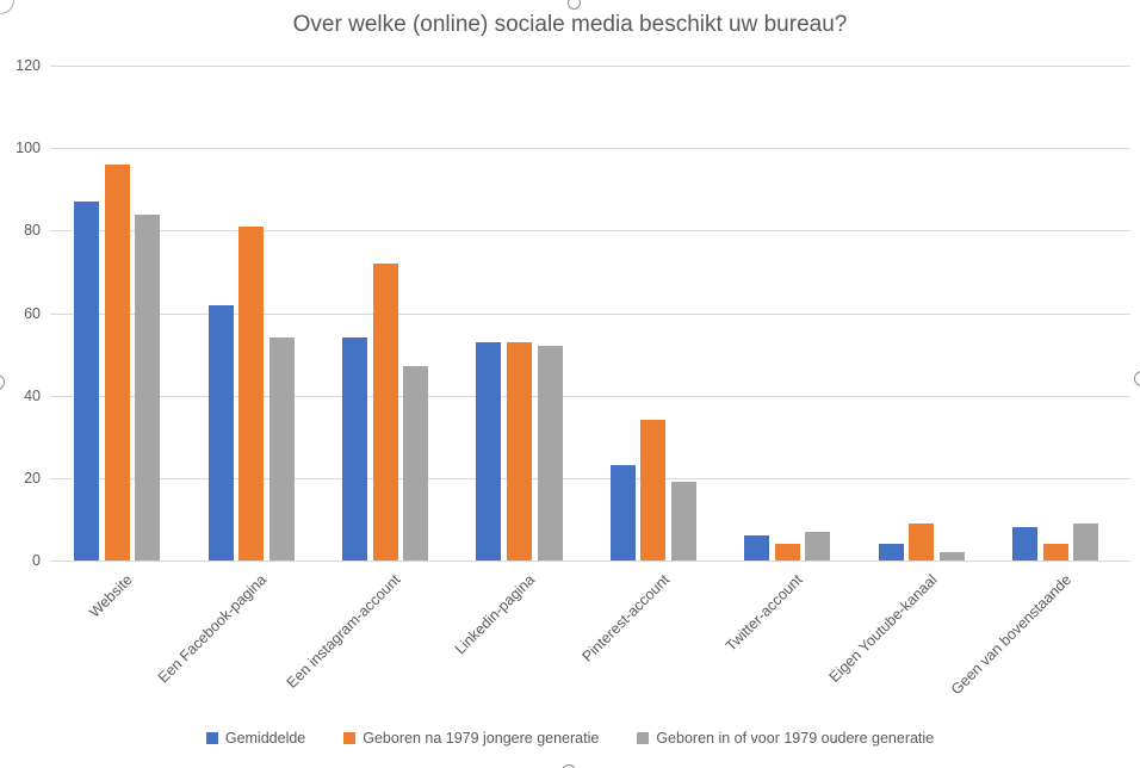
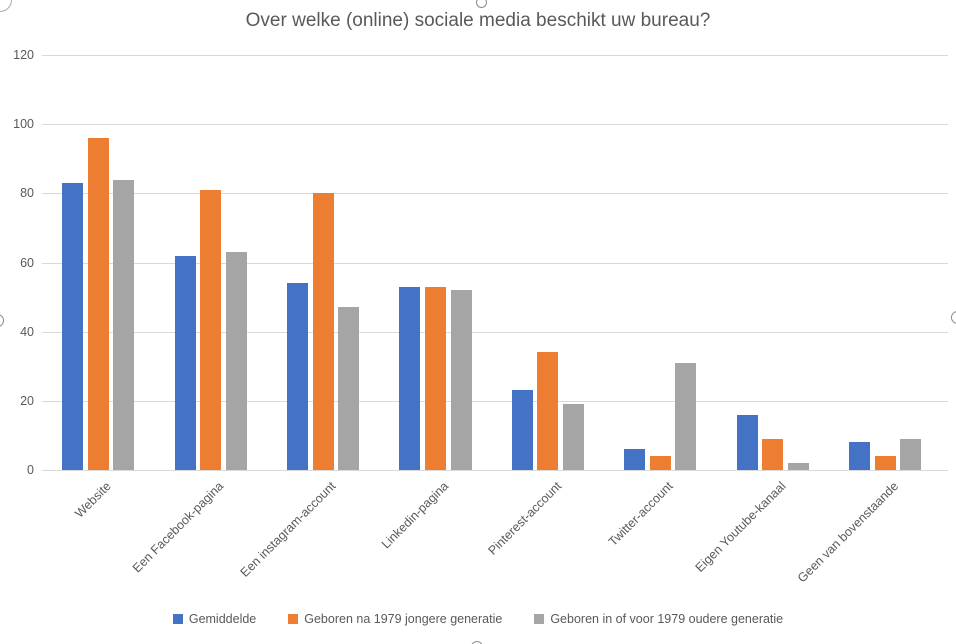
Gemiddelde/Website: 87 -> 83
Geboren in of voor 1979 oudere generatie/Een Facebook-pagina: 54 -> 63
Geboren na 1979 jongere generatie/Een instagram-account: 72 -> 80
Geboren in of voor 1979 oudere generatie/Twitter-account: 7 -> 31
Gemiddelde/Eigen Youtube-kanaal: 4 -> 16
